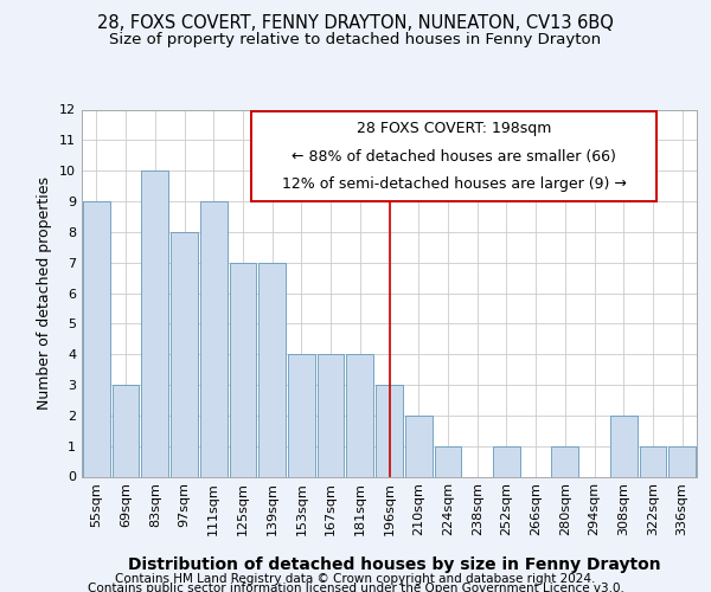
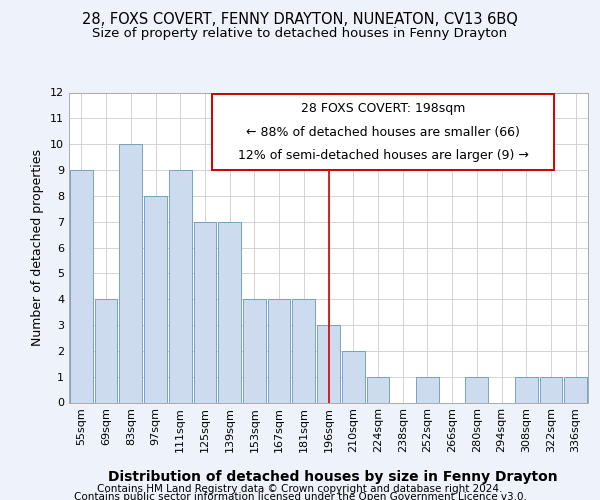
69sqm: 3 -> 4
308sqm: 2 -> 1
